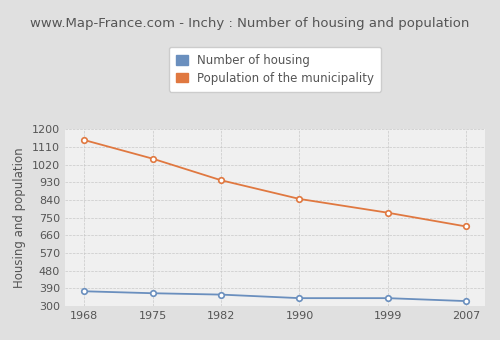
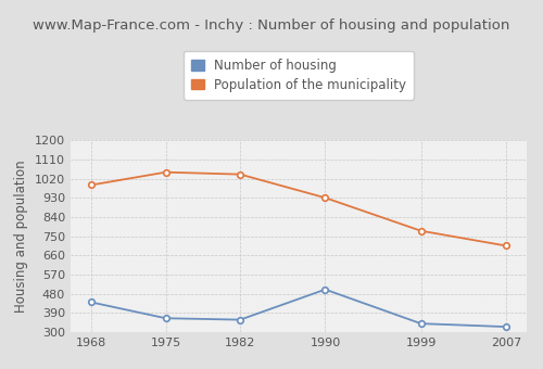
Number of housing/1968: 380 -> 440
Population of the municipality/1968: 1140 -> 990
Population of the municipality/1982: 940 -> 1040
Number of housing/1990: 340 -> 500
Population of the municipality/1990: 840 -> 930
